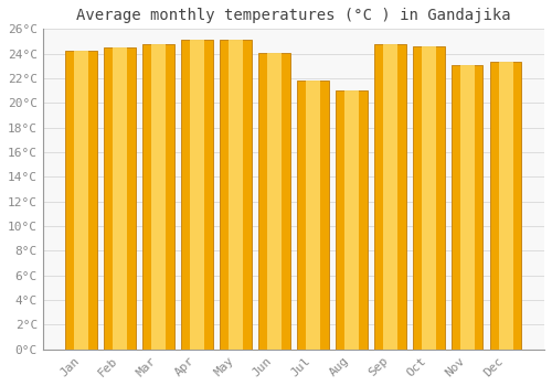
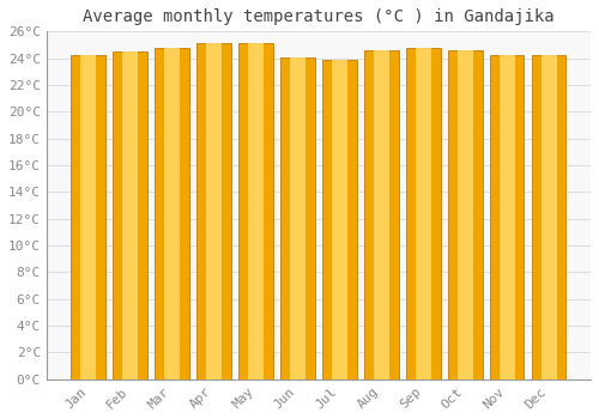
Jul: 21.8°C -> 23.9°C
Aug: 21.0°C -> 24.6°C
Nov: 23.1°C -> 24.2°C
Dec: 23.3°C -> 24.2°C
